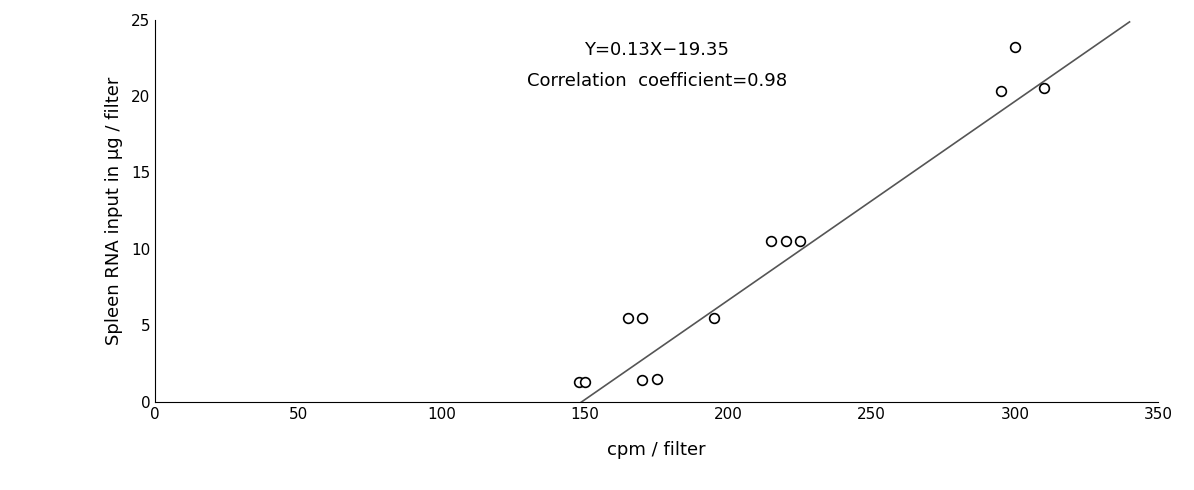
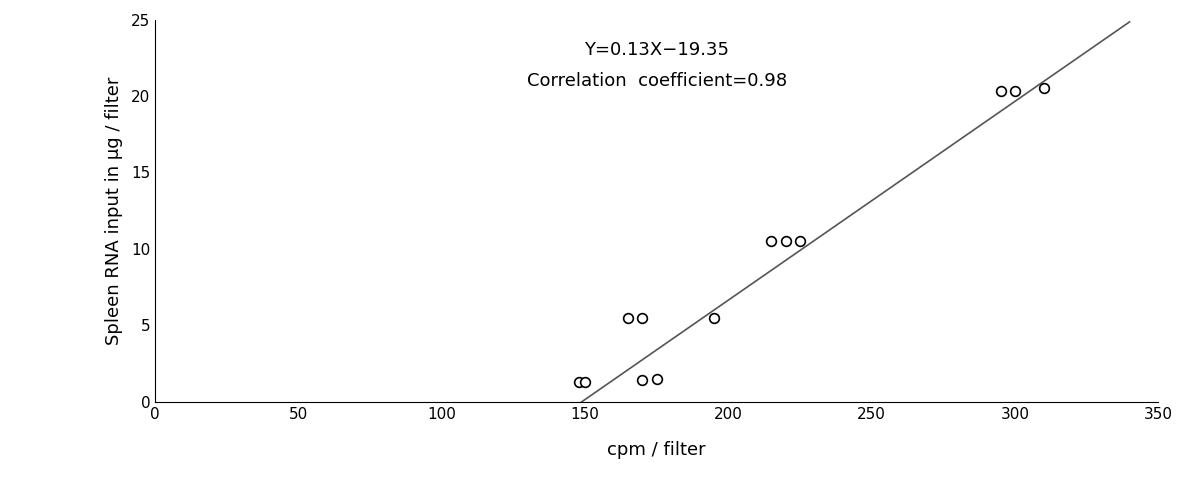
300: 23.2 -> 20.3
